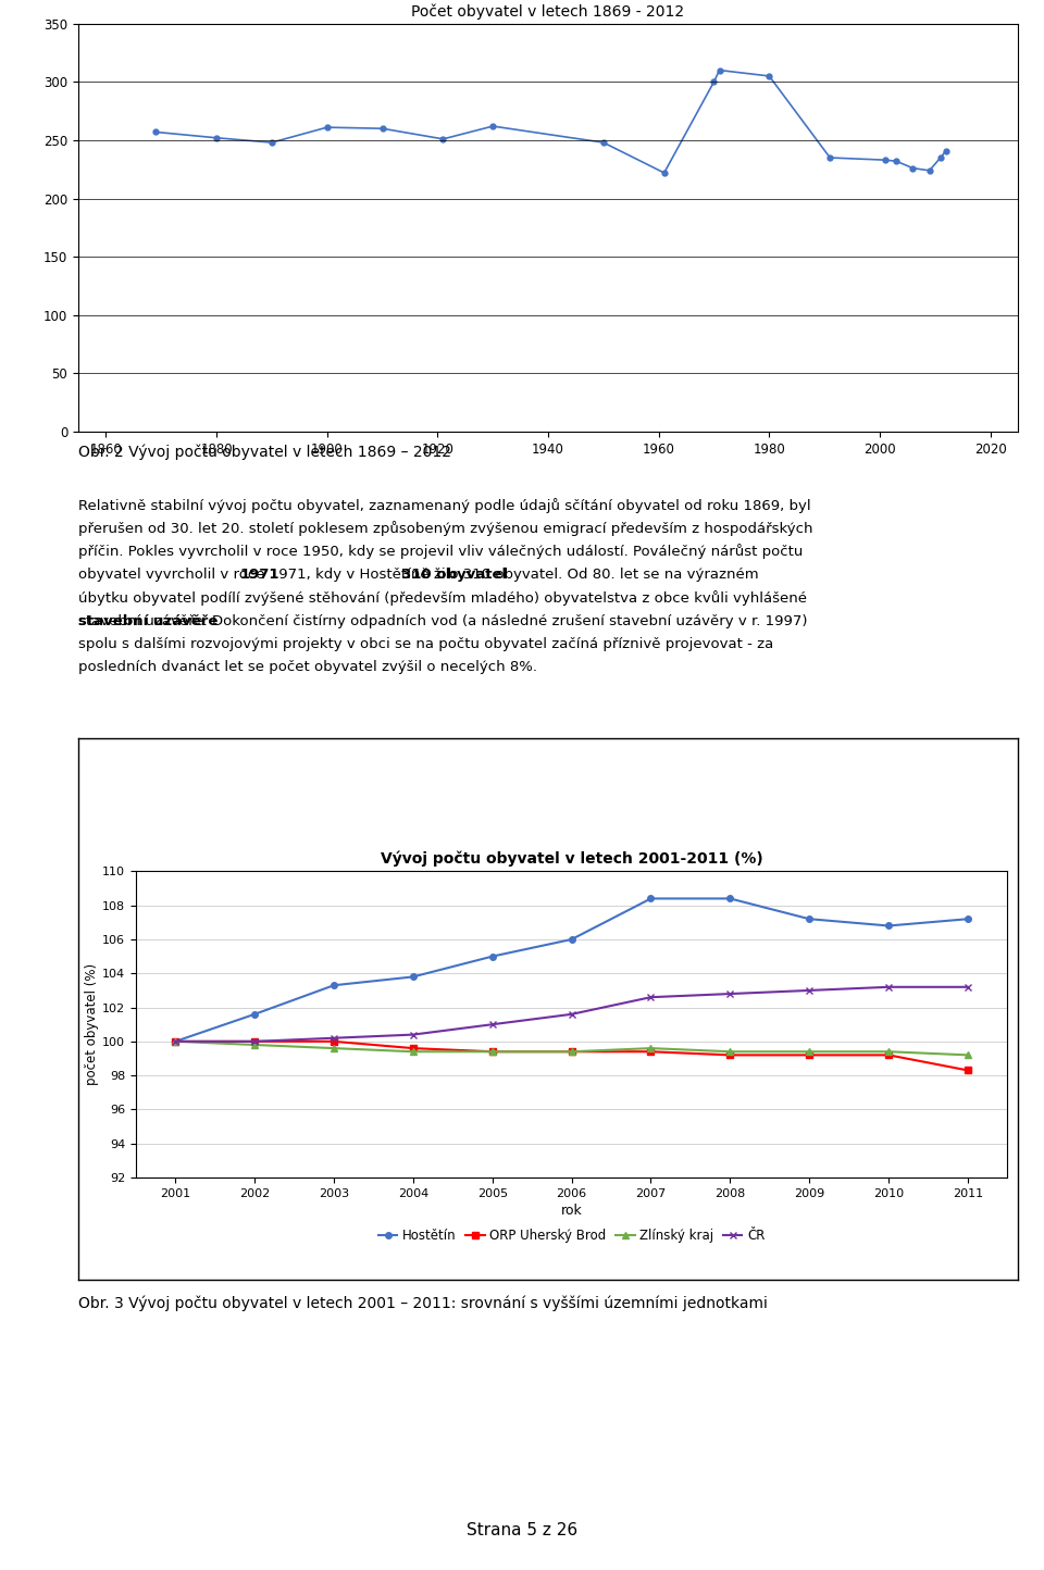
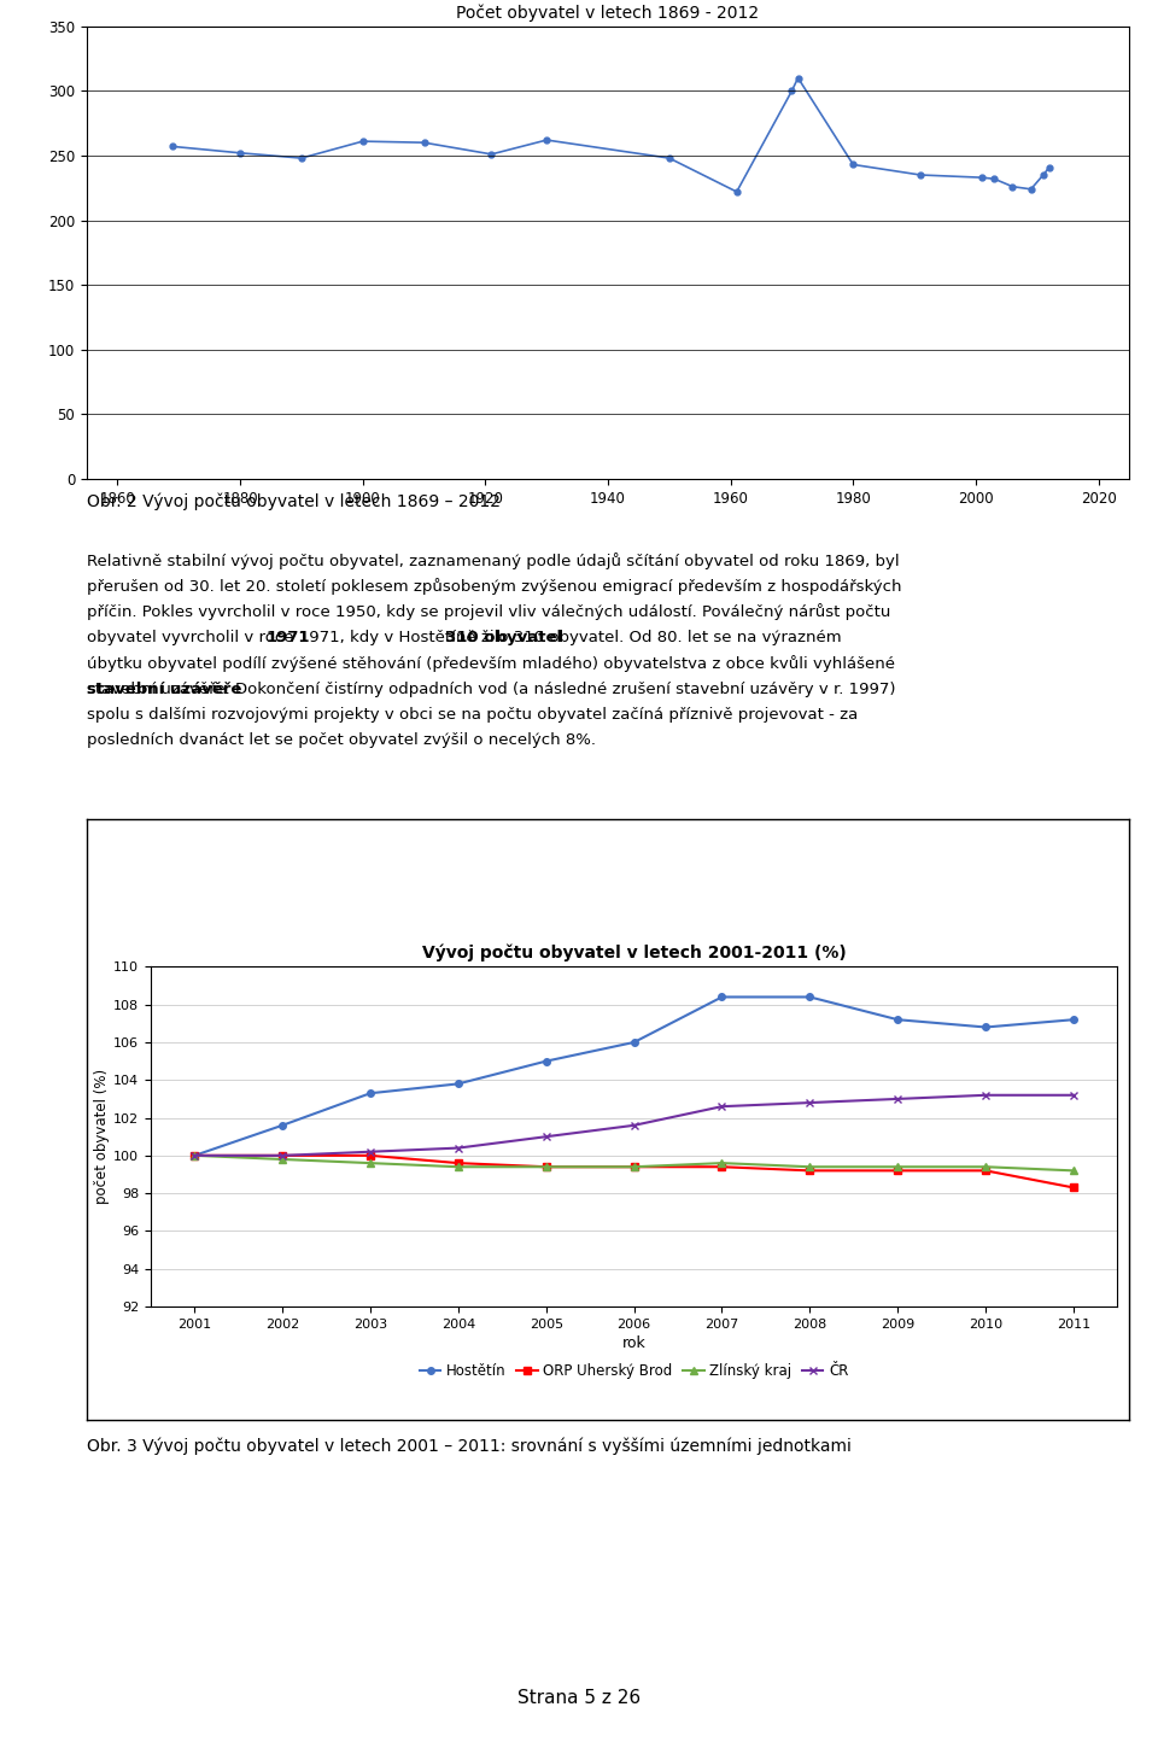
Počet obyvatel v letech 1869 - 2012/1980: 305 -> 243
